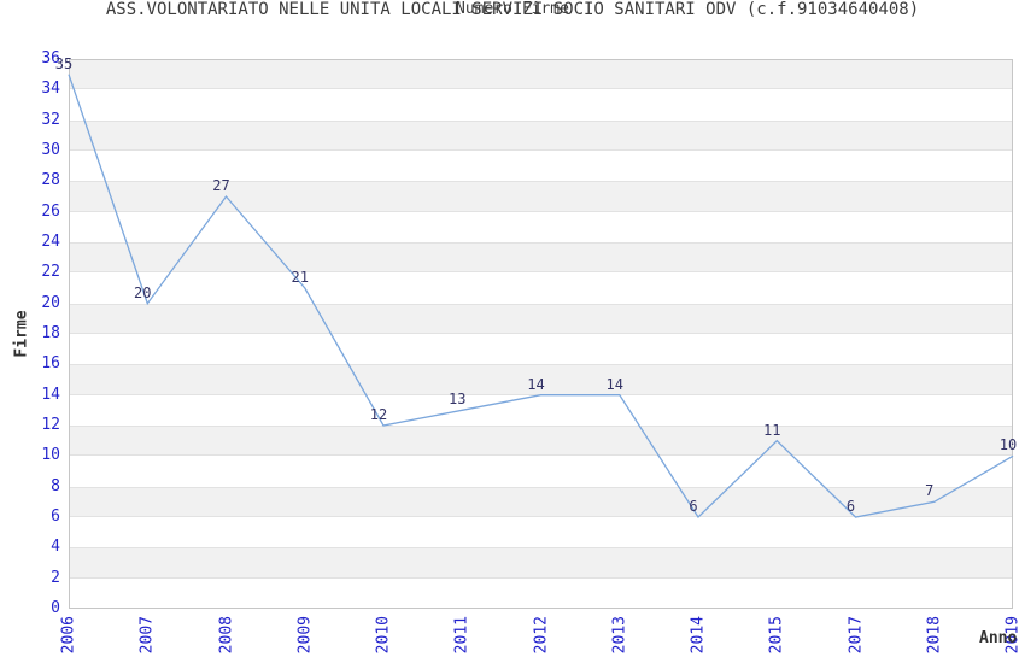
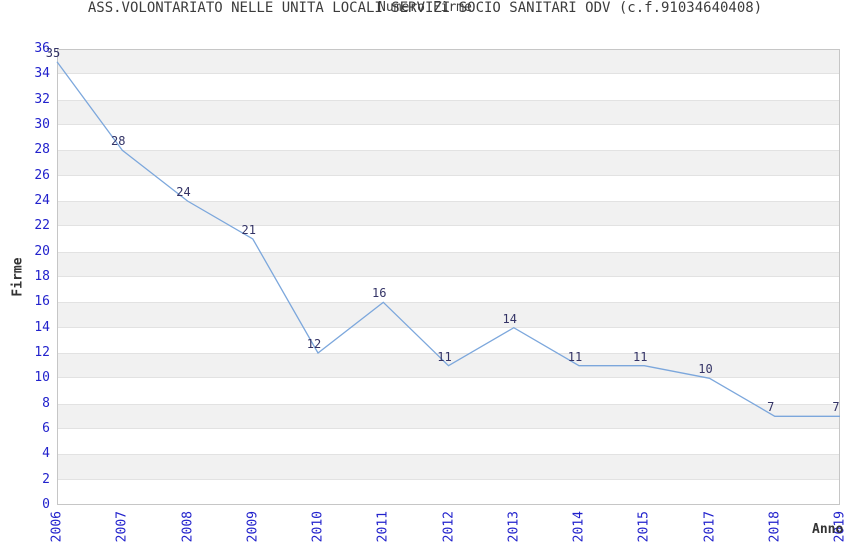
2007: 20 -> 28
2008: 27 -> 24
2011: 13 -> 16
2012: 14 -> 11
2014: 6 -> 11
2017: 6 -> 10
2019: 10 -> 7
